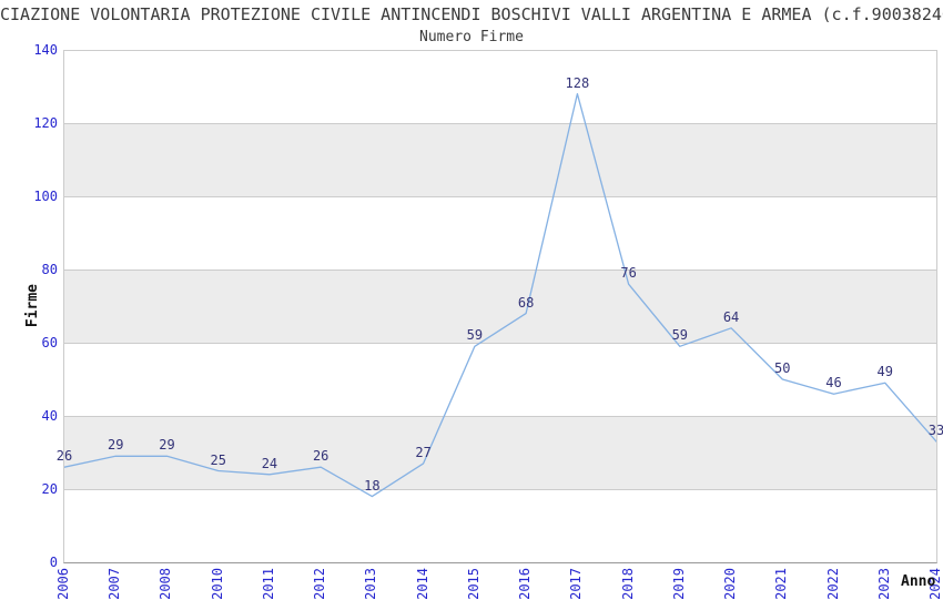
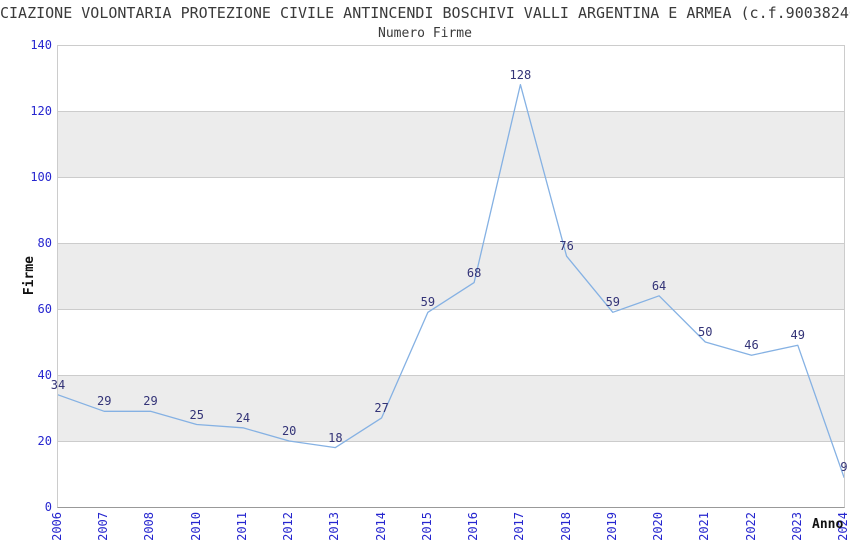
2006: 26 -> 34
2012: 26 -> 20
2024: 33 -> 9
